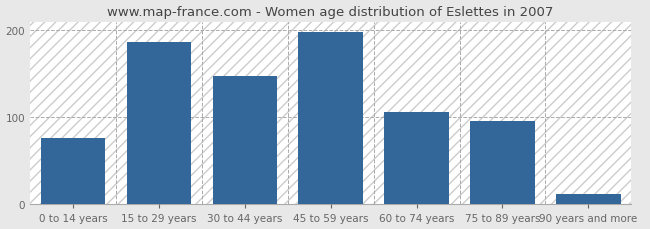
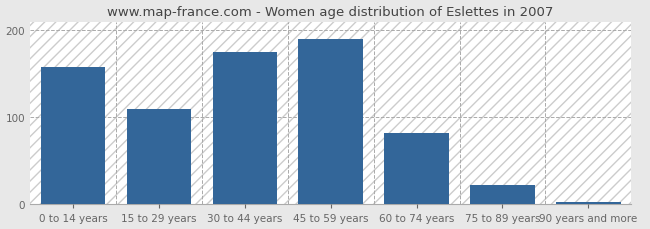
0 to 14 years: 76 -> 158
15 to 29 years: 186 -> 110
30 to 44 years: 148 -> 175
45 to 59 years: 198 -> 190
60 to 74 years: 106 -> 82
75 to 89 years: 96 -> 22
90 years and more: 12 -> 3
